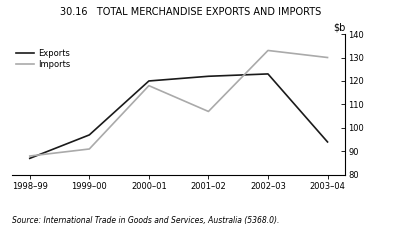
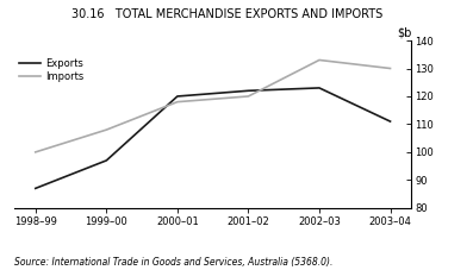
Imports/1998–99: 88 -> 100
Imports/1999–00: 91 -> 108
Imports/2001–02: 107 -> 120
Exports/2003–04: 94 -> 111
